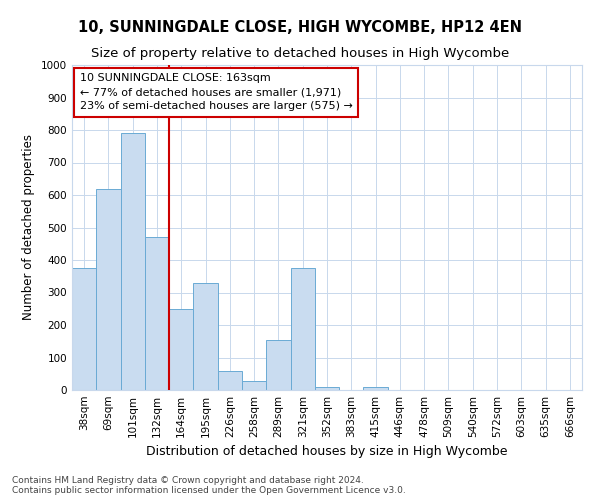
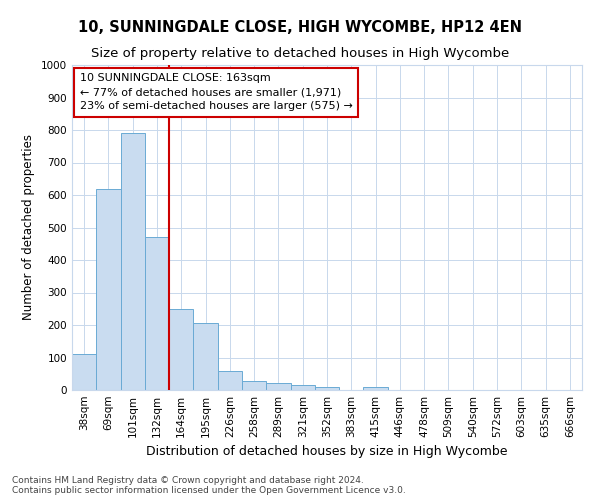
38sqm: 375 -> 110
195sqm: 330 -> 205
289sqm: 155 -> 22
321sqm: 375 -> 15
